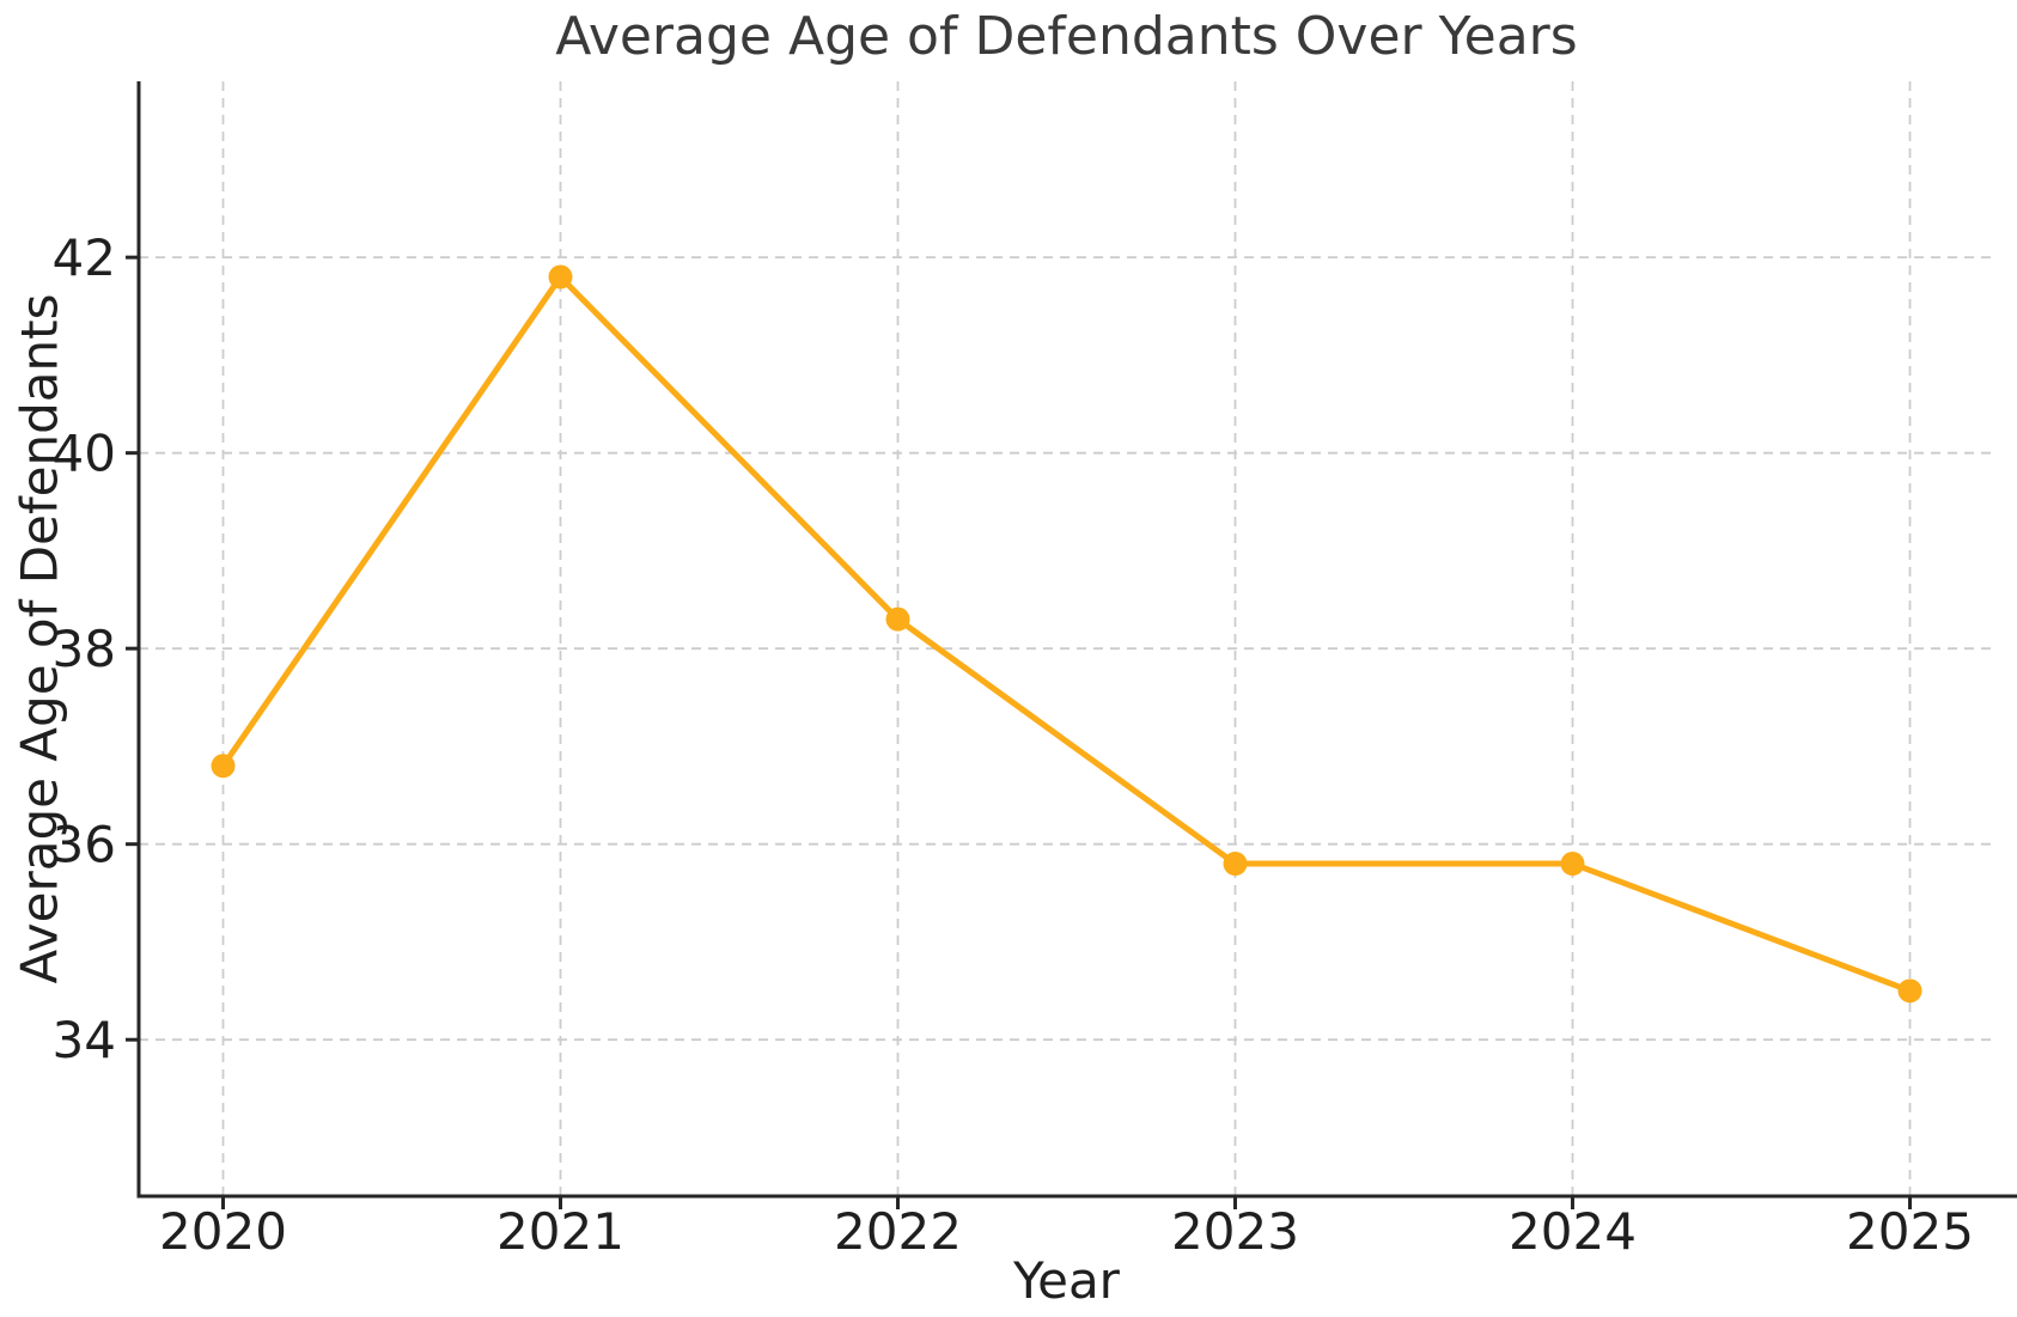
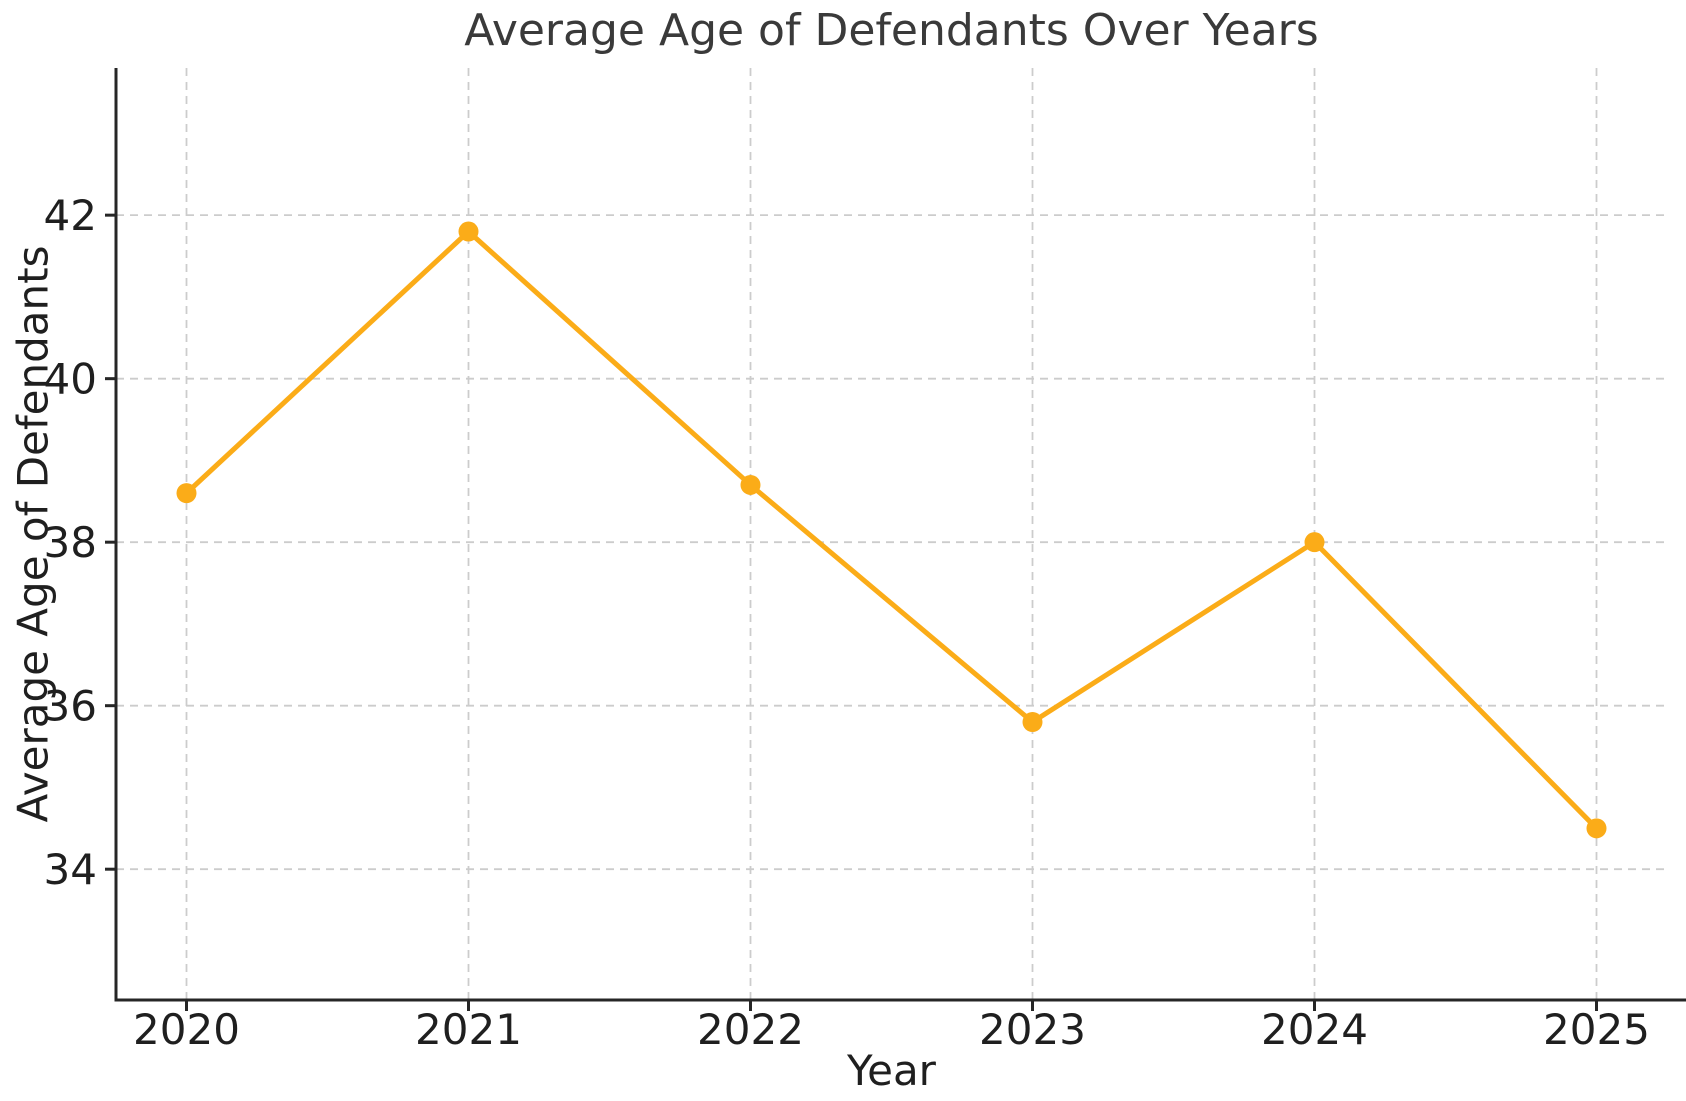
2020: 36.8 -> 38.6
2022: 38.3 -> 38.7
2024: 35.8 -> 38.0
